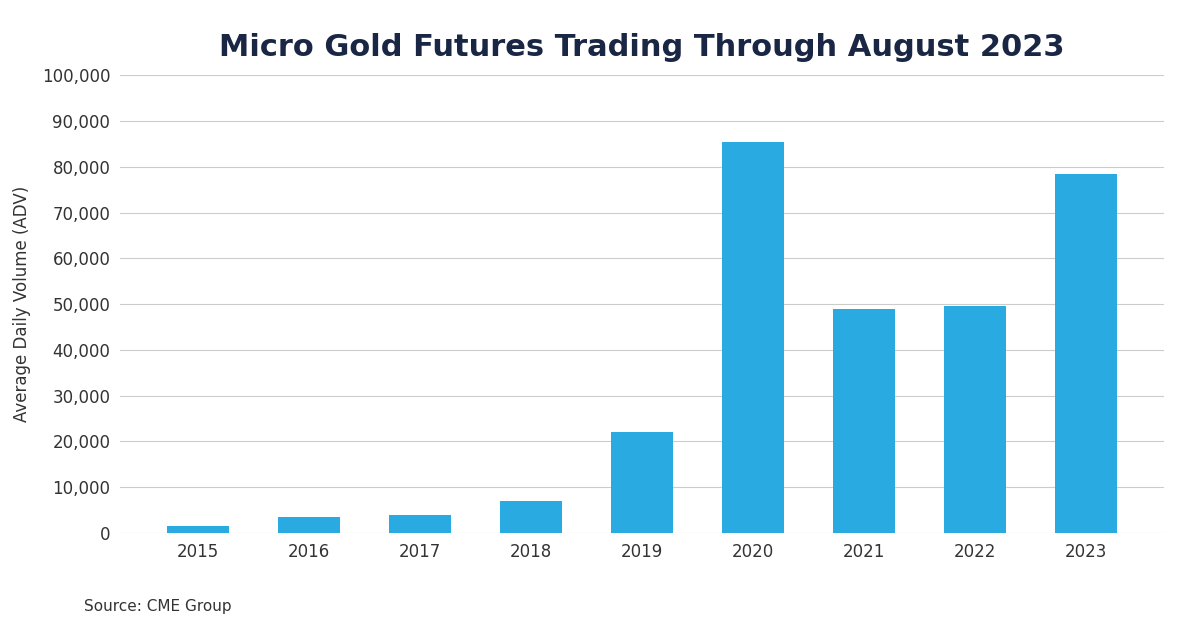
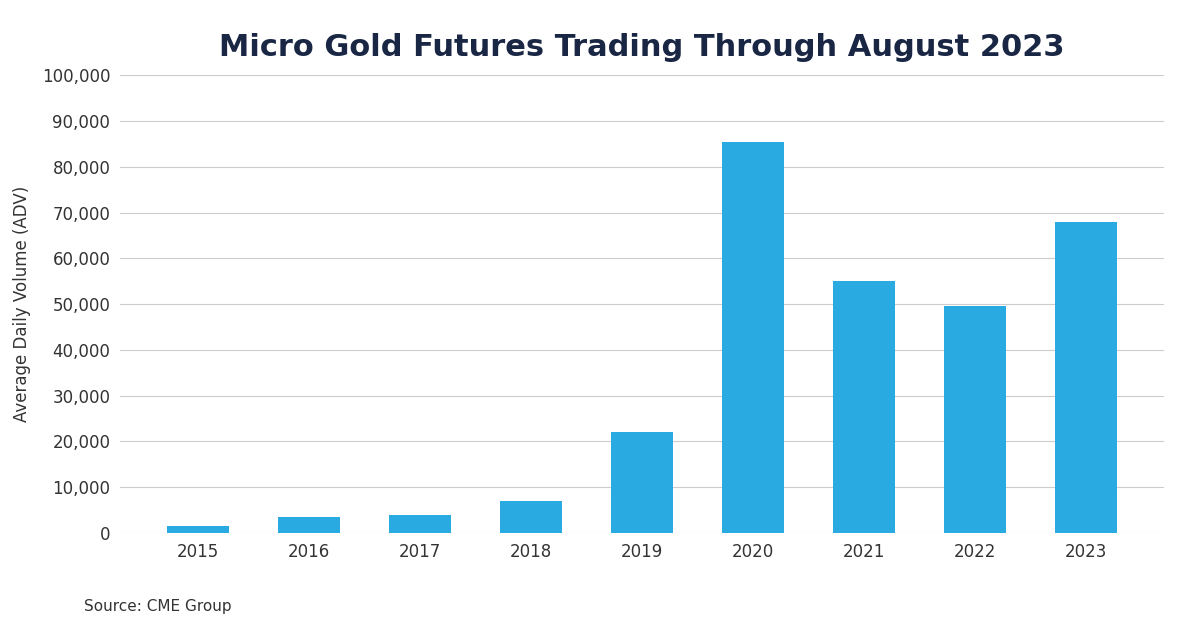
2021: 49,000 -> 55,000
2023: 78,500 -> 68,000
